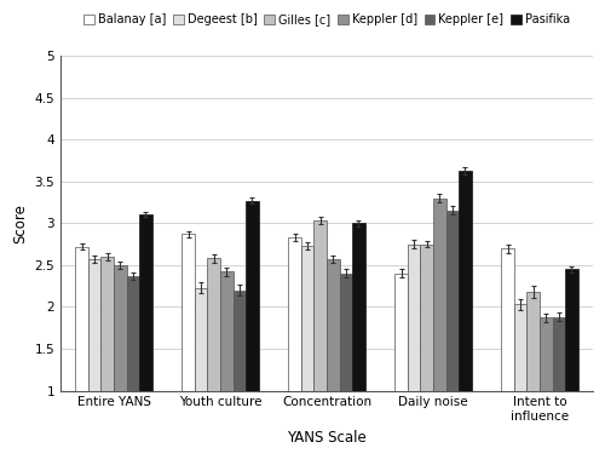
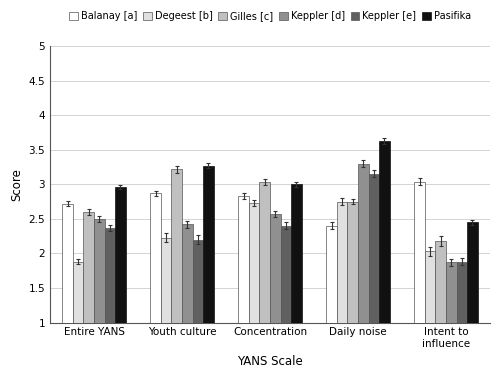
Degeest [b]/Entire YANS: 2.57 -> 1.88
Pasifika/Entire YANS: 3.10 -> 2.96
Gilles [c]/Youth culture: 2.58 -> 3.22
Balanay [a]/Intent to influence: 2.70 -> 3.04
